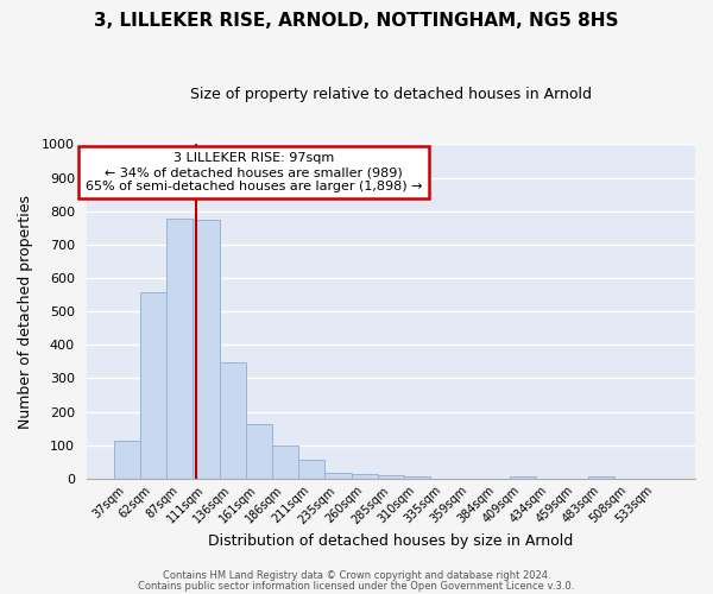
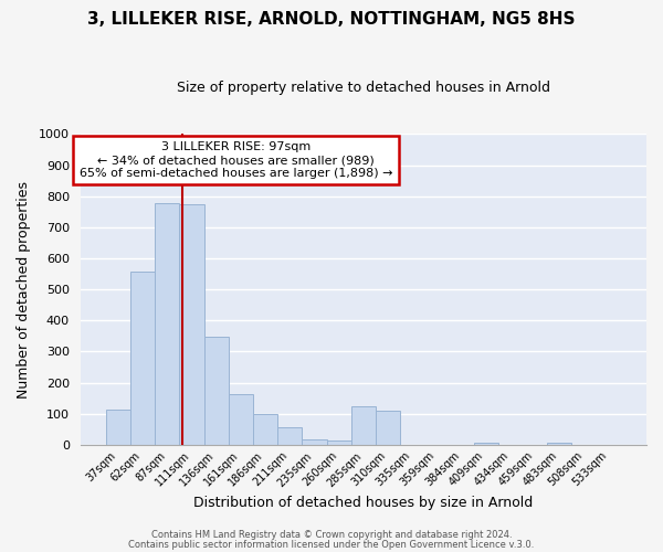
285sqm: 10 -> 125
310sqm: 5 -> 110
